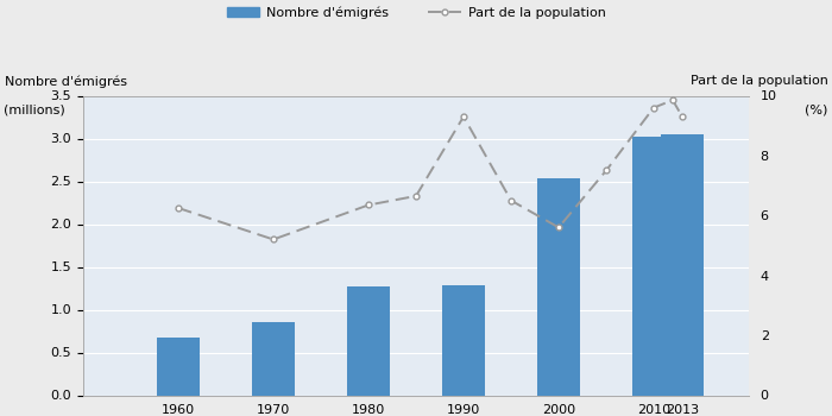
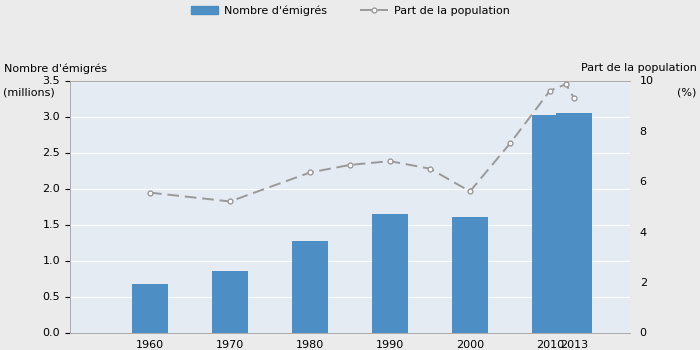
Part de la population/1960: 6.25 -> 5.55
Nombre d'émigrés/1990: 1.28 -> 1.65
Part de la population/1990: 9.30 -> 6.80
Nombre d'émigrés/2000: 2.54 -> 1.61
